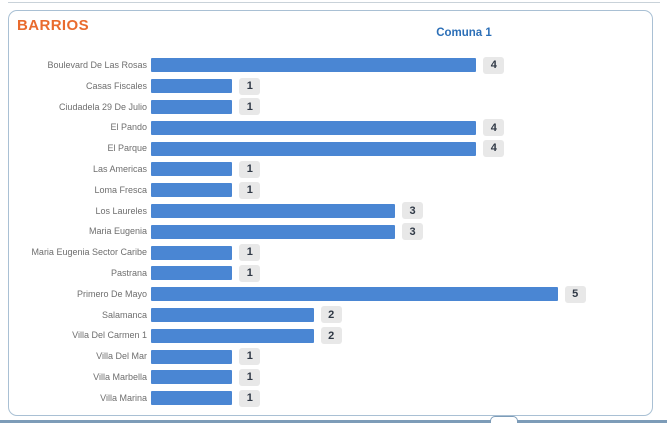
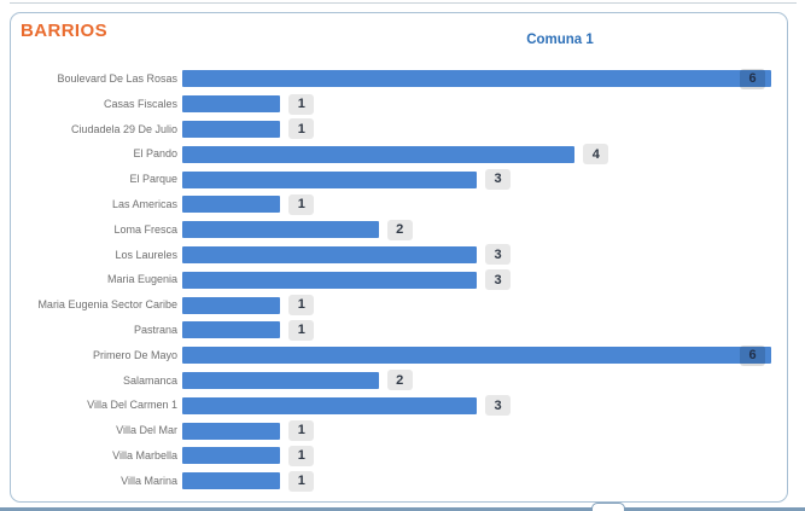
Boulevard De Las Rosas: 4 -> 6
El Parque: 4 -> 3
Loma Fresca: 1 -> 2
Primero De Mayo: 5 -> 6
Villa Del Carmen 1: 2 -> 3
